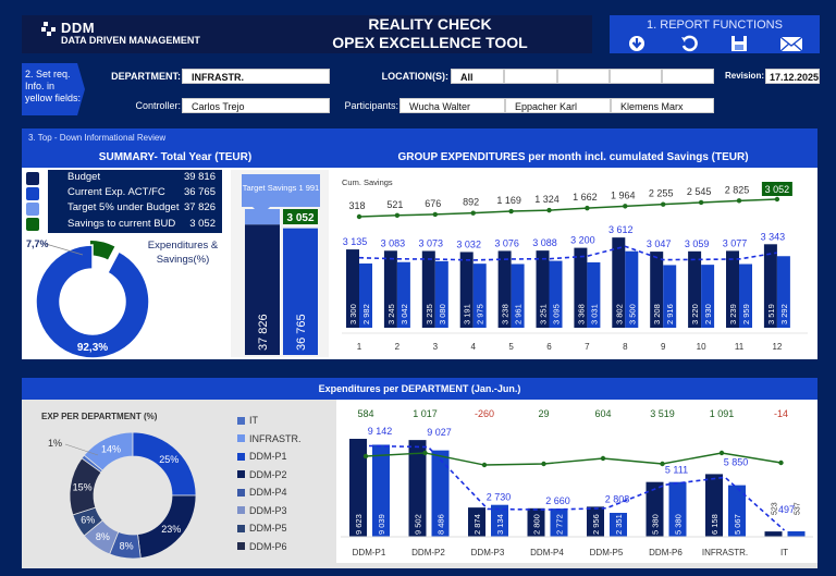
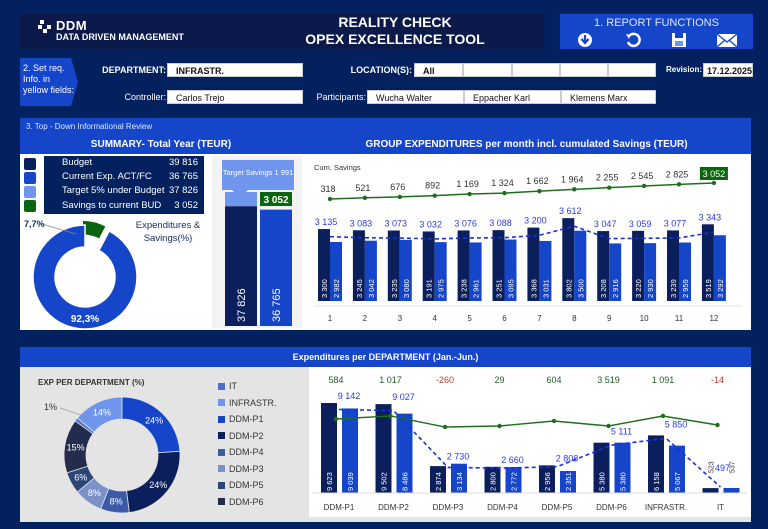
EXP PER DEPARTMENT (%)/DDM-P1: 25% -> 24%
EXP PER DEPARTMENT (%)/DDM-P2: 23% -> 24%
